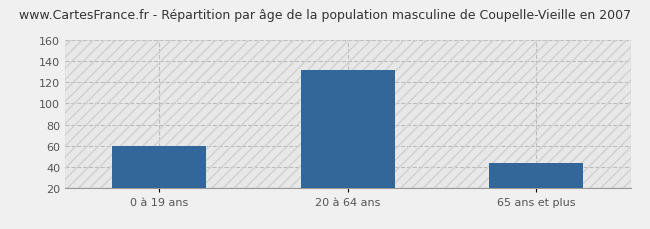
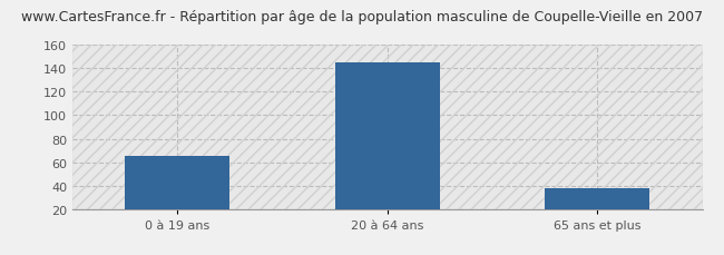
0 à 19 ans: 60 -> 65
20 à 64 ans: 132 -> 145
65 ans et plus: 43 -> 38
